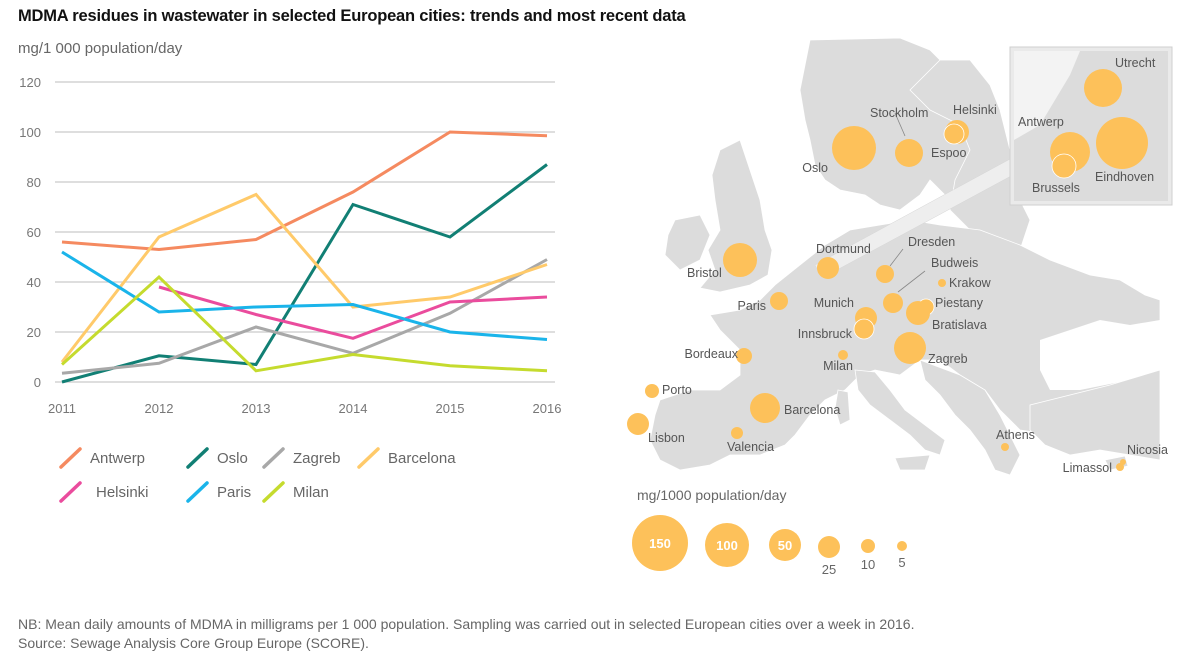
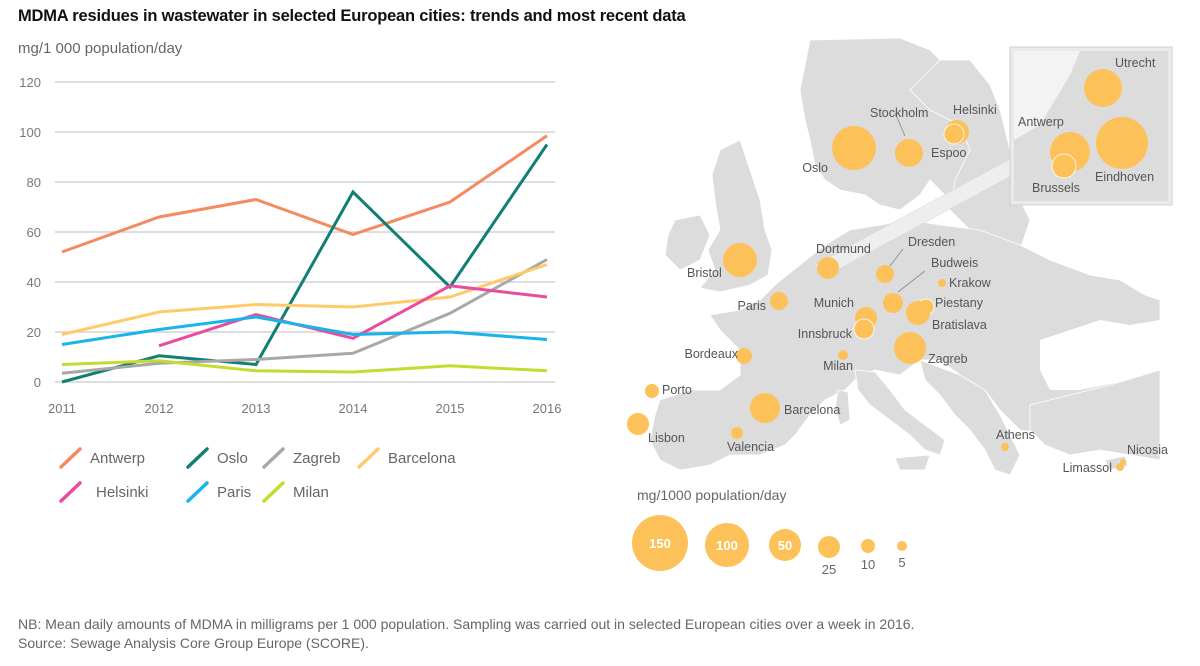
Antwerp/2011: 56 -> 52
Barcelona/2011: 8 -> 19
Paris/2011: 52 -> 15
Antwerp/2012: 53 -> 66
Barcelona/2012: 58 -> 28
Helsinki/2012: 38 -> 14
Paris/2012: 28 -> 21
Milan/2012: 42 -> 8
Antwerp/2013: 57 -> 73
Zagreb/2013: 22 -> 9
Barcelona/2013: 75 -> 31
Paris/2013: 30 -> 26
Antwerp/2014: 76 -> 59
Oslo/2014: 71 -> 76
Paris/2014: 31 -> 19
Milan/2014: 11 -> 4
Antwerp/2015: 100 -> 72
Oslo/2015: 58 -> 38
Helsinki/2015: 32 -> 38
Oslo/2016: 87 -> 95
